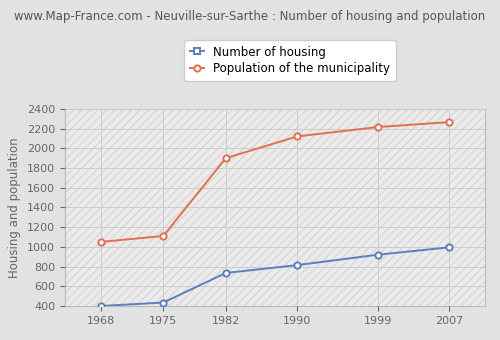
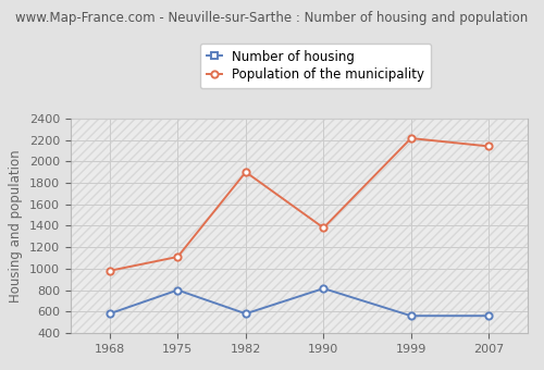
Number of housing/1968: 400 -> 580
Population of the municipality/1968: 1050 -> 980
Number of housing/1975: 440 -> 800
Number of housing/1982: 740 -> 580
Population of the municipality/1990: 2120 -> 1380
Number of housing/1999: 920 -> 560
Number of housing/2007: 1000 -> 560
Population of the municipality/2007: 2260 -> 2140
